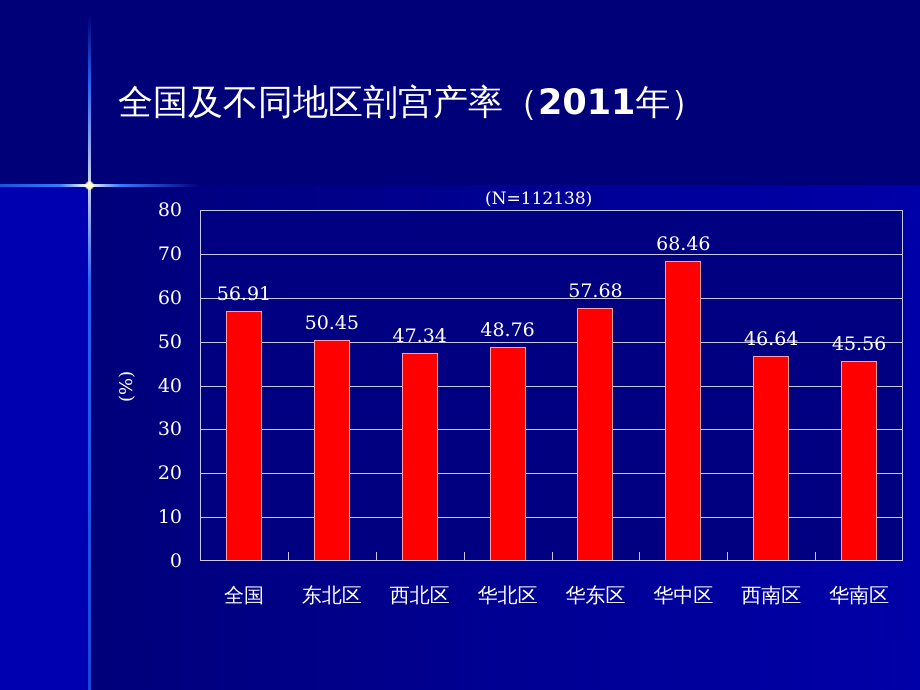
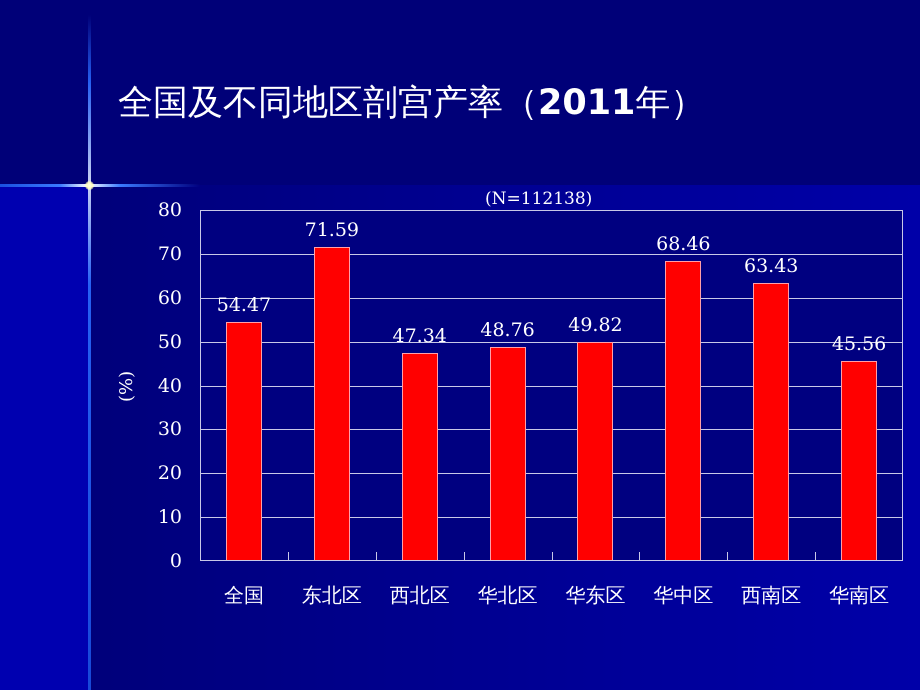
全国: 56.91 -> 54.47
东北区: 50.45 -> 71.59
华东区: 57.68 -> 49.82
西南区: 46.64 -> 63.43
